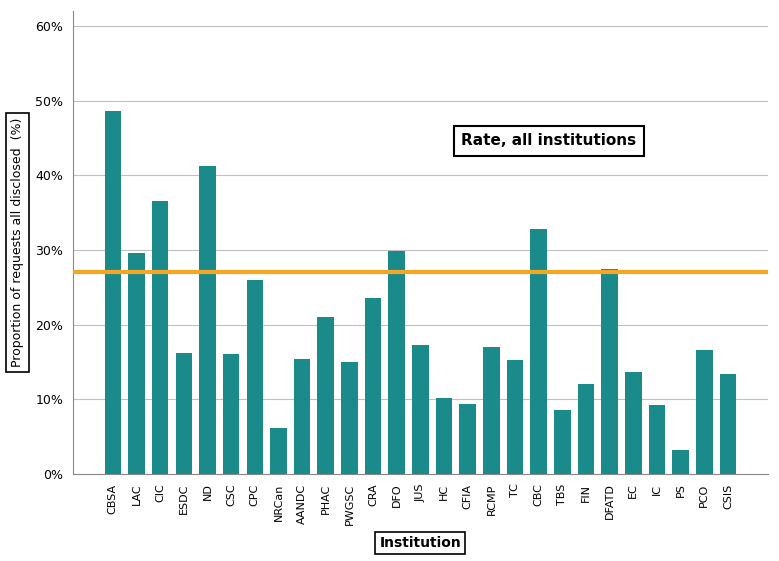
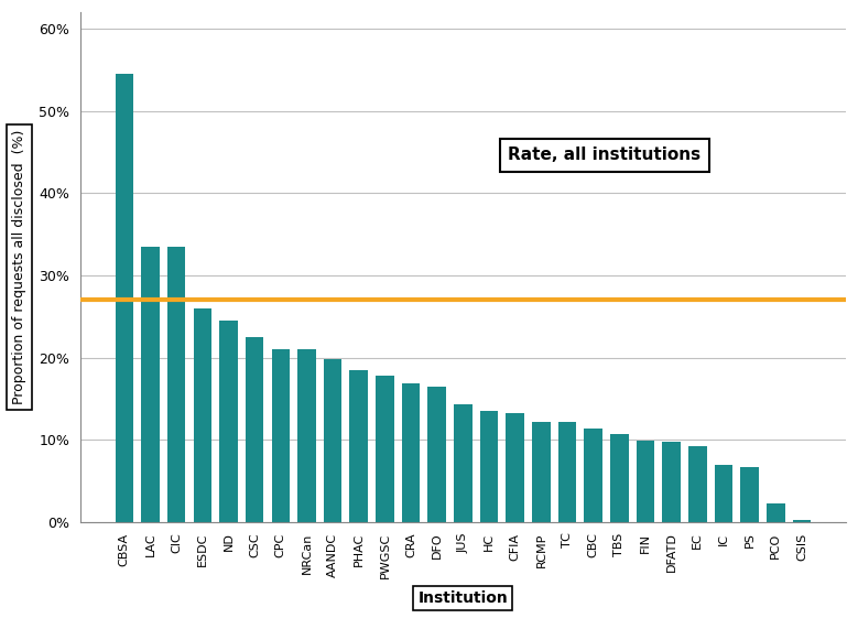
CBSA: 48.6% -> 54.5%
LAC: 29.6% -> 33.5%
CIC: 36.6% -> 33.5%
ESDC: 16.2% -> 26.0%
ND: 41.2% -> 24.5%
CSC: 16.0% -> 22.5%
CPC: 26.0% -> 21.0%
NRCan: 6.2% -> 21.0%
AANDC: 15.4% -> 19.8%
PHAC: 21.0% -> 18.5%
PWGSC: 15.0% -> 17.8%
CRA: 23.6% -> 16.8%
DFO: 29.8% -> 16.5%
JUS: 17.2% -> 14.3%
HC: 10.2% -> 13.5%
CFIA: 9.4% -> 13.3%
RCMP: 17.0% -> 12.2%
TC: 15.2% -> 12.2%
CBC: 32.8% -> 11.3%
TBS: 8.6% -> 10.7%
FIN: 12.0% -> 9.9%
DFATD: 27.4% -> 9.8%
EC: 13.6% -> 9.2%
IC: 9.2% -> 7.0%
PS: 3.2% -> 6.7%
PCO: 16.6% -> 2.3%
CSIS: 13.4% -> 0.2%
